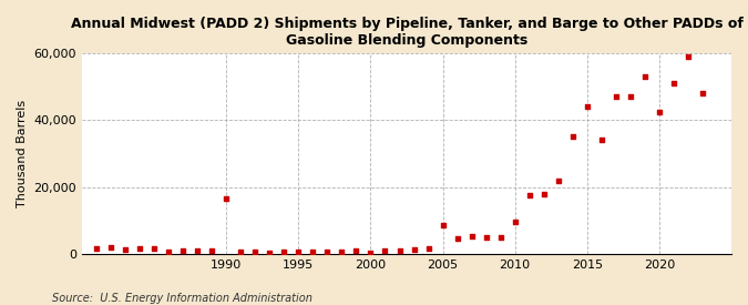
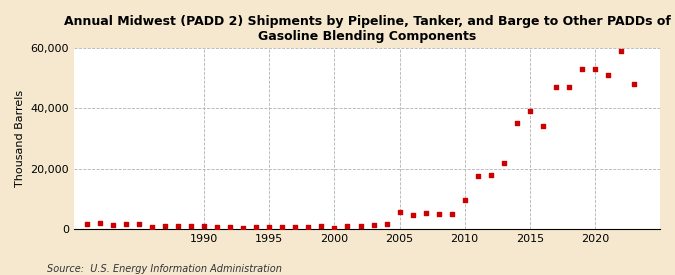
1990: 16,500 -> 800
2005: 8,500 -> 5,500
2015: 44,000 -> 39,000
2020: 42,500 -> 53,000
